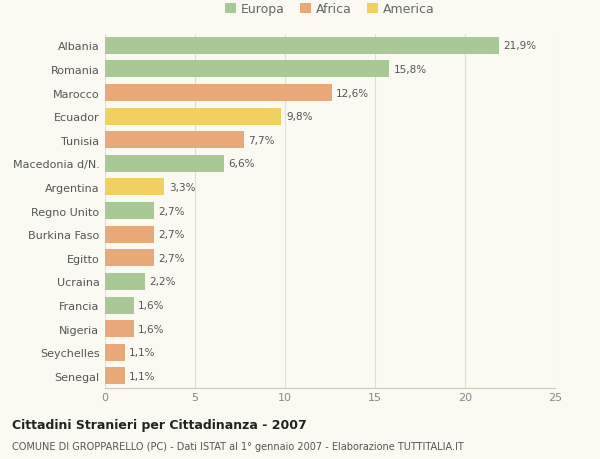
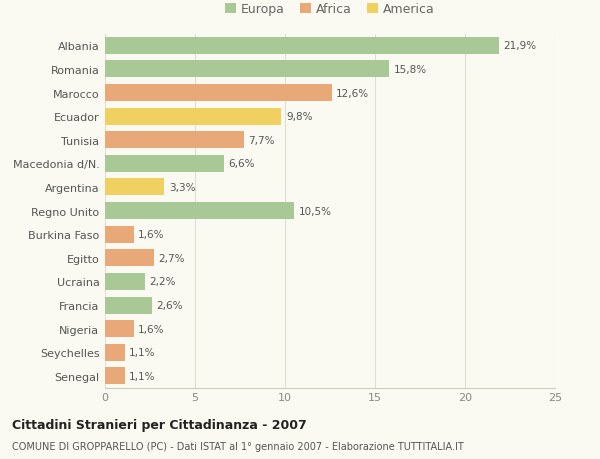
Regno Unito: 2,7% -> 10,5%
Burkina Faso: 2,7% -> 1,6%
Francia: 1,6% -> 2,6%
